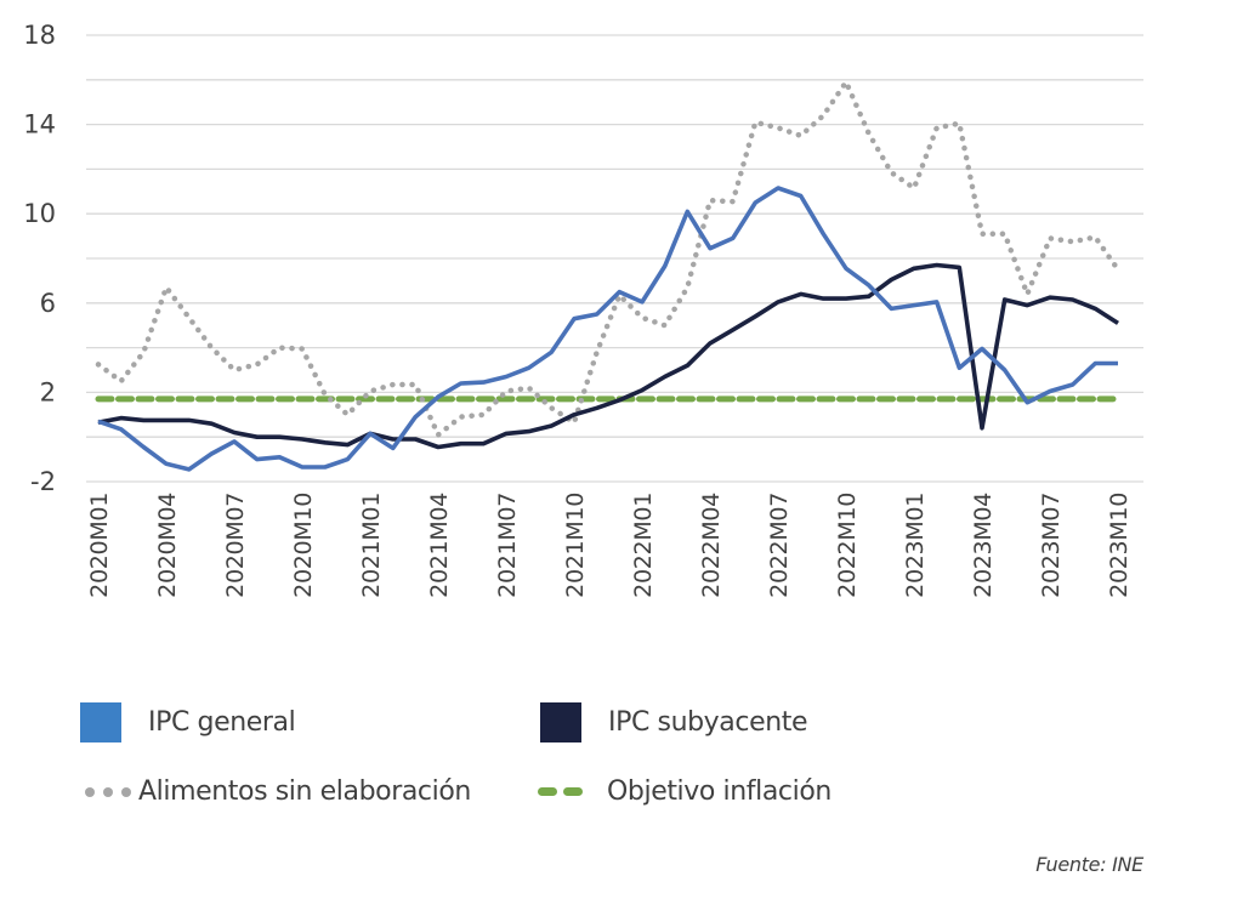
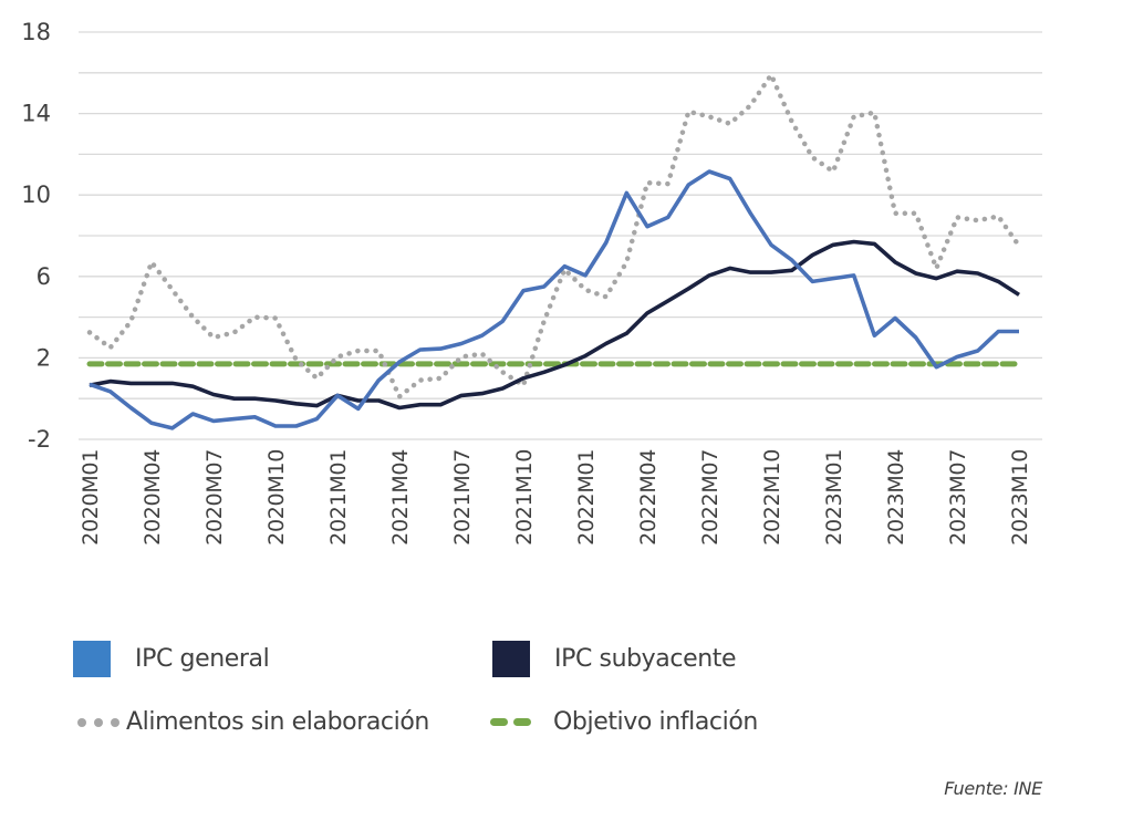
IPC general/2020M07: -0.2 -> -1.1
IPC subyacente/2023M04: 0.4 -> 6.7
